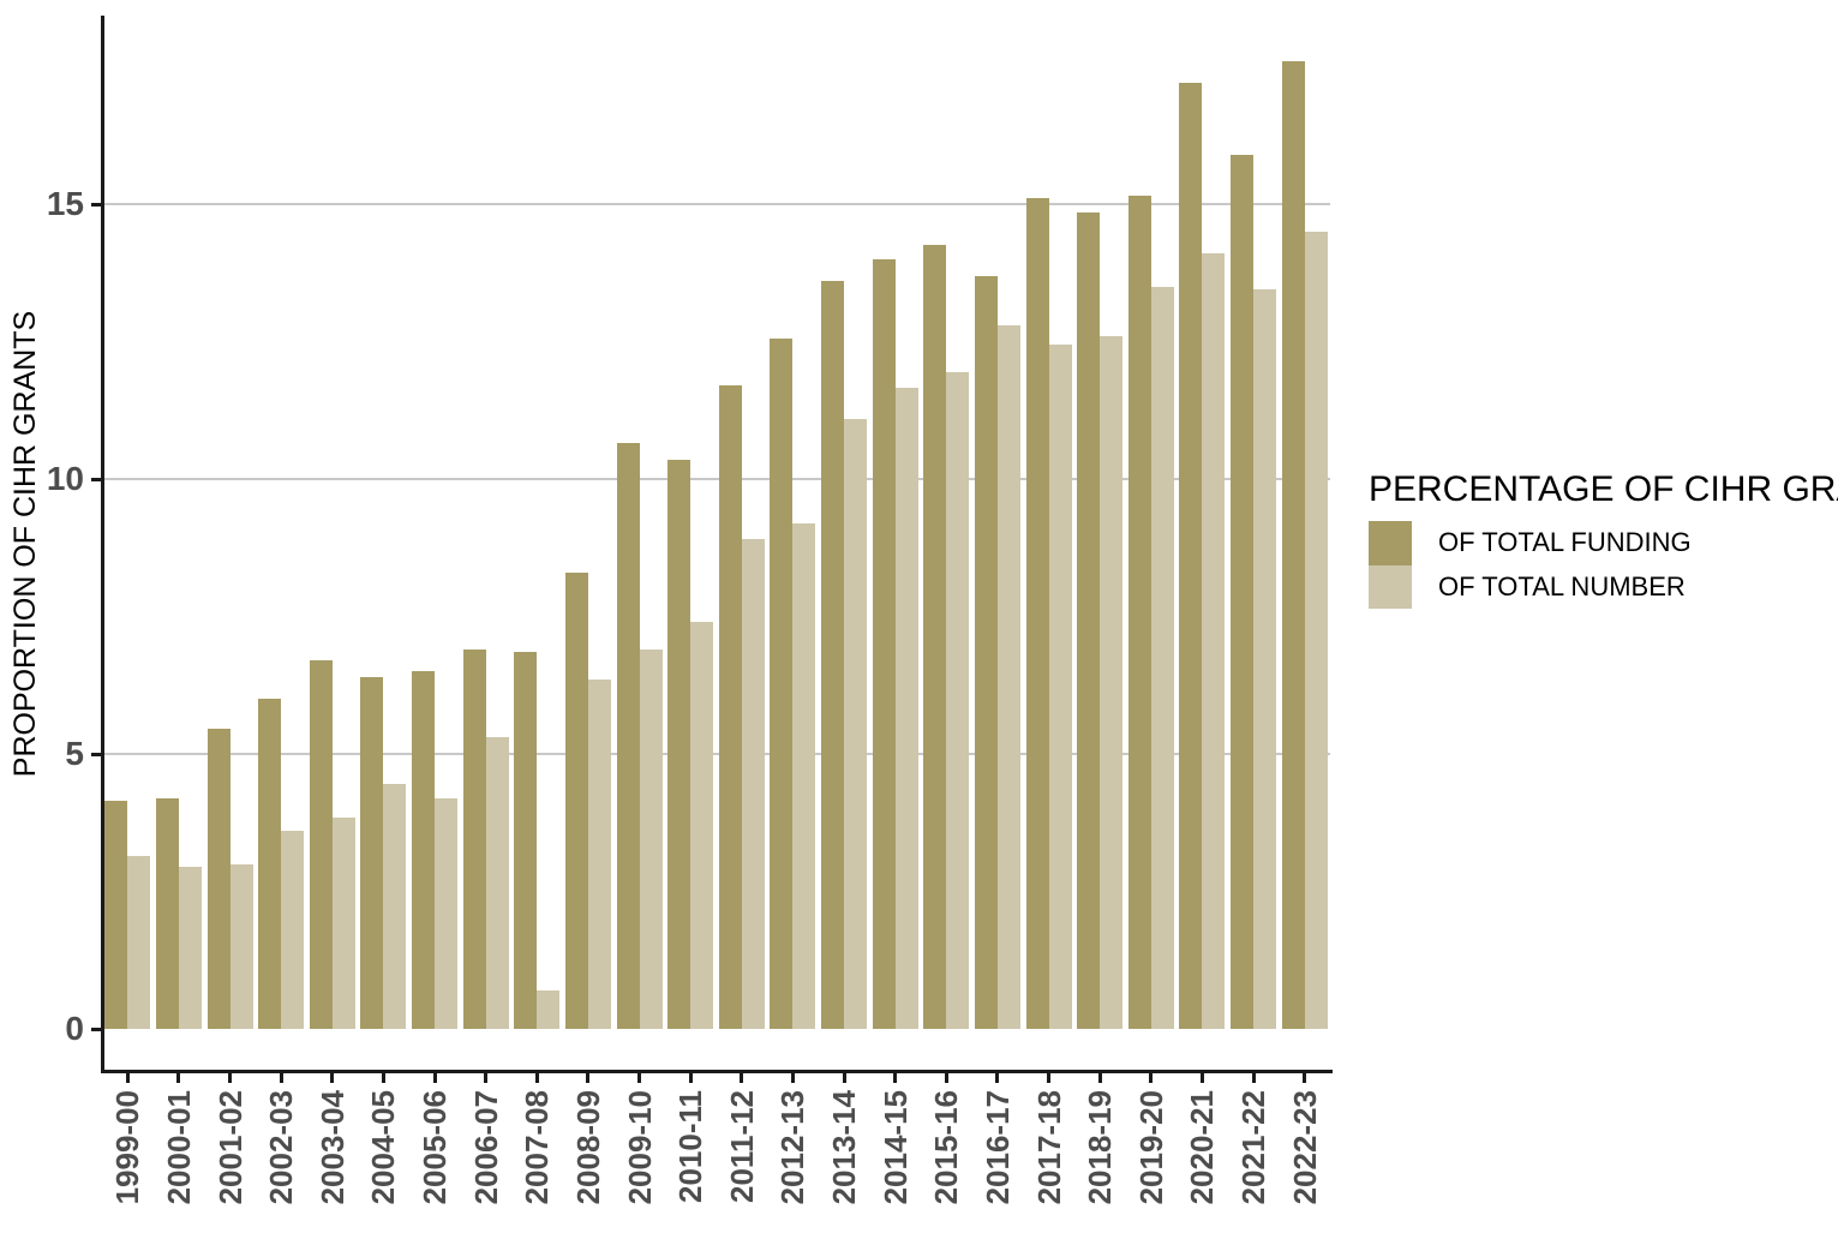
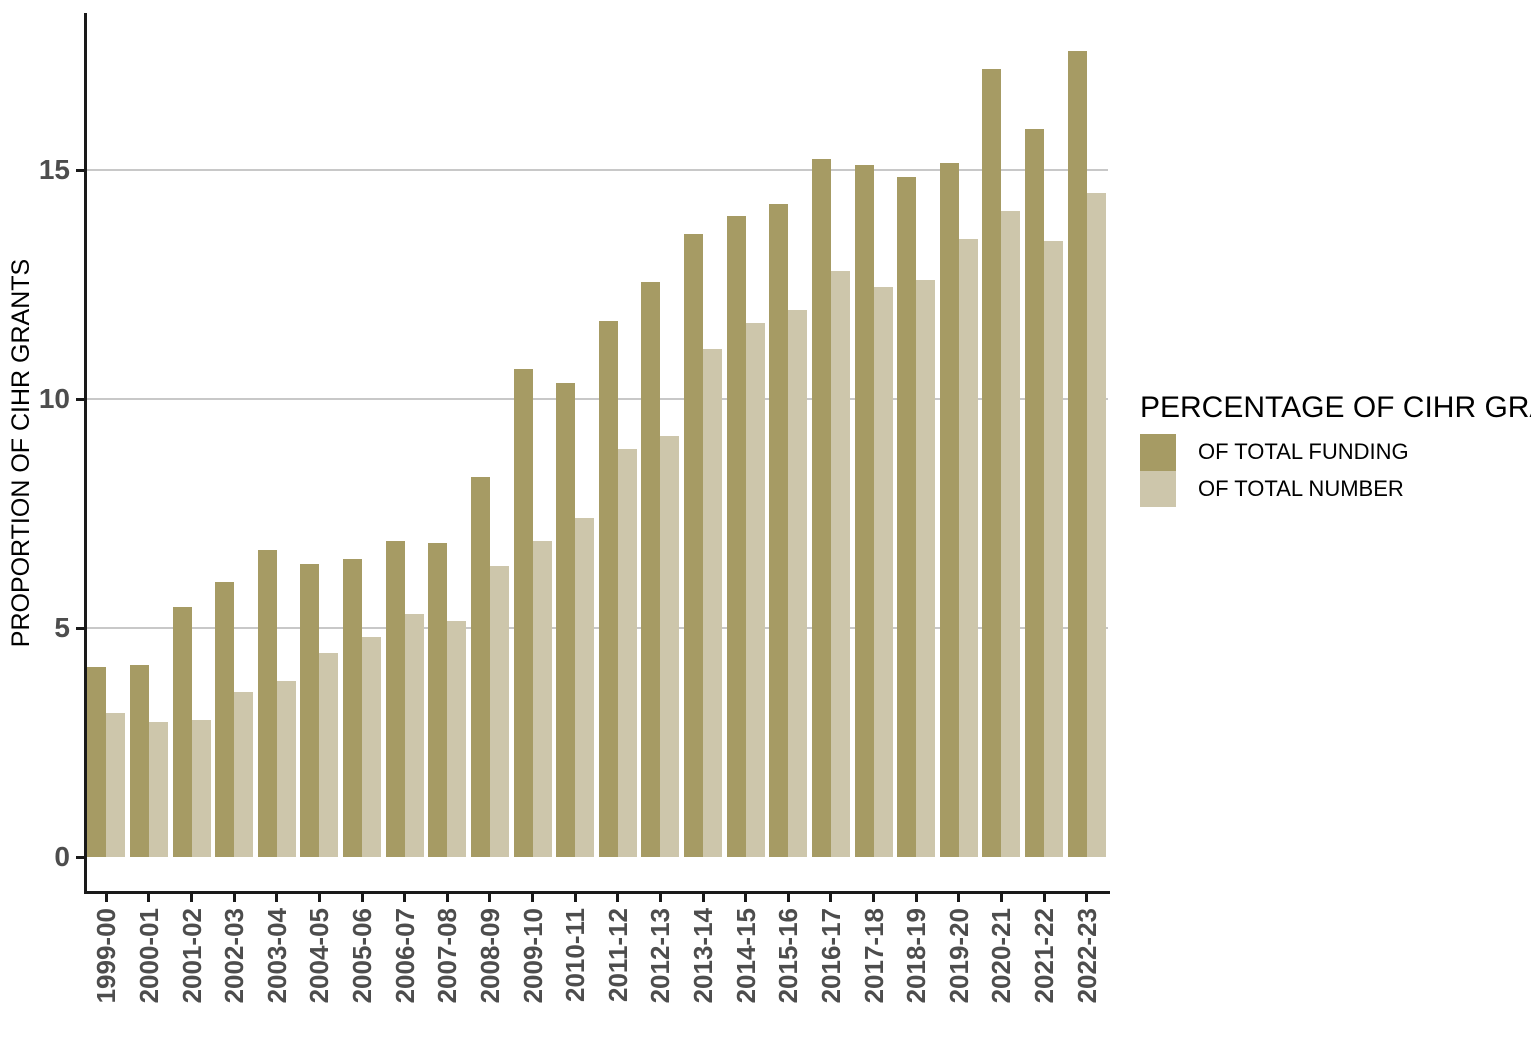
OF TOTAL NUMBER/2005-06: 4.2 -> 4.8
OF TOTAL NUMBER/2007-08: 0.7 -> 5.2
OF TOTAL FUNDING/2016-17: 13.7 -> 15.2
